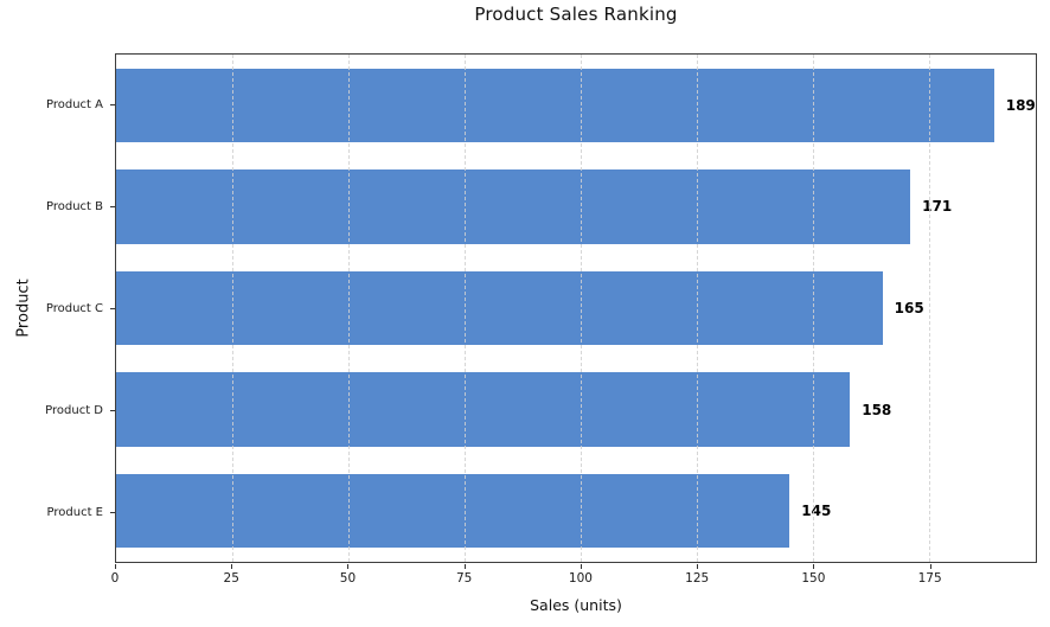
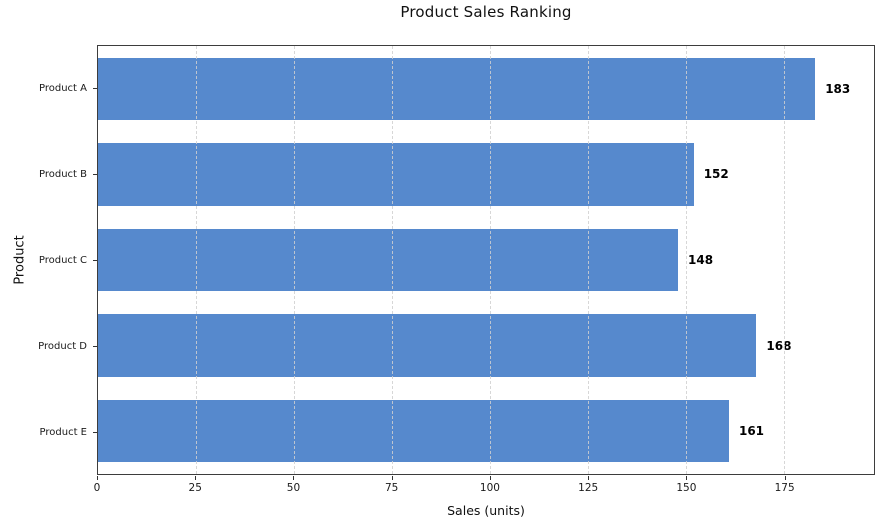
Product A: 189 -> 183
Product B: 171 -> 152
Product C: 165 -> 148
Product D: 158 -> 168
Product E: 145 -> 161
